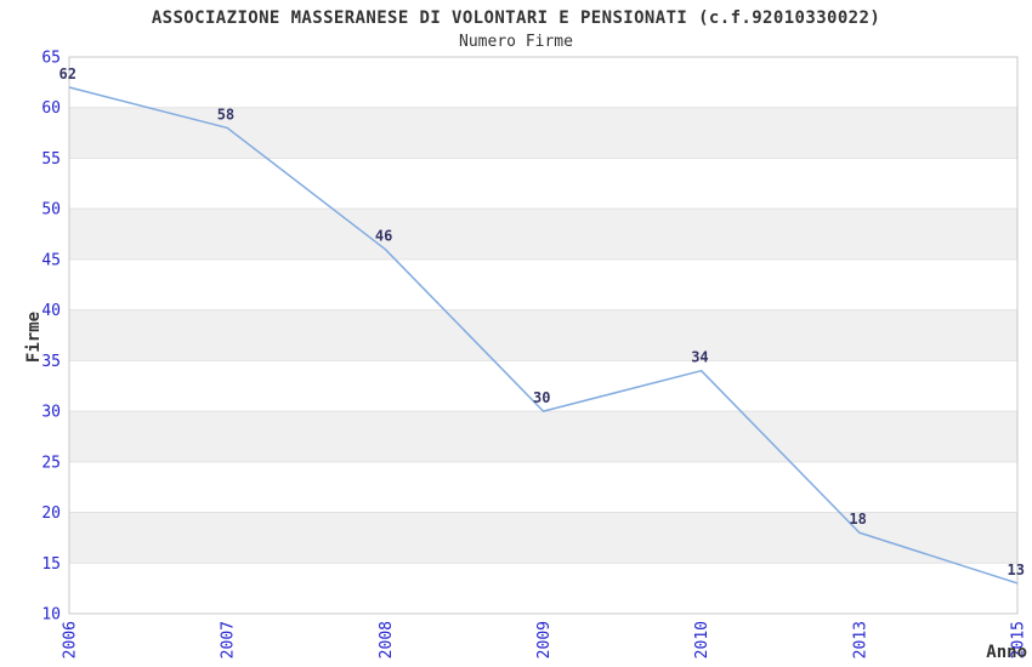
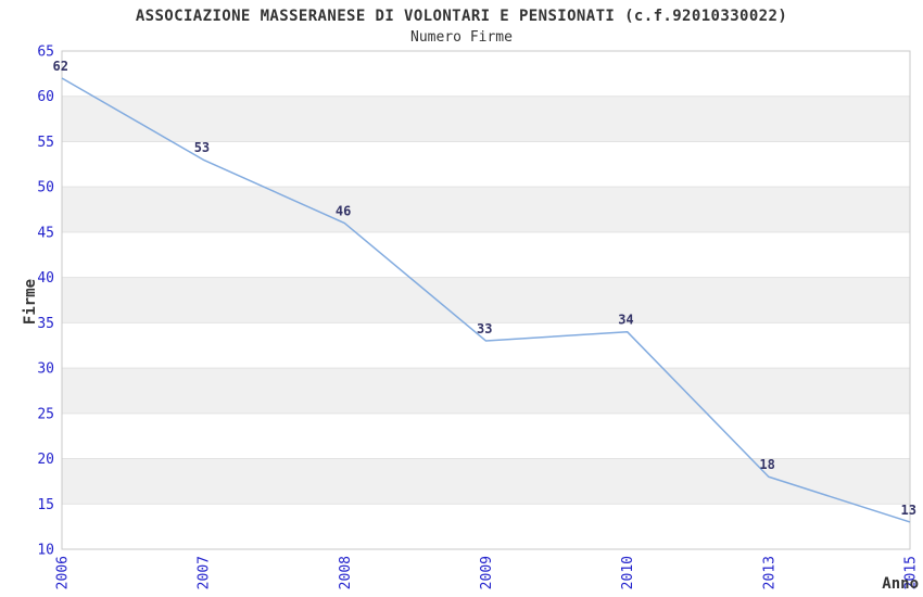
2007: 58 -> 53
2009: 30 -> 33
